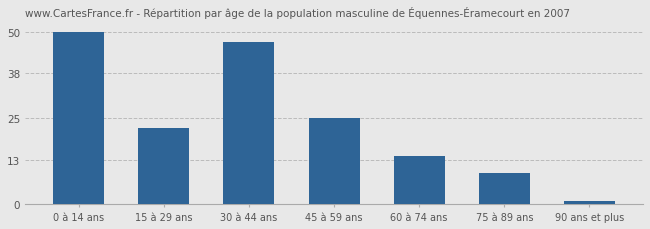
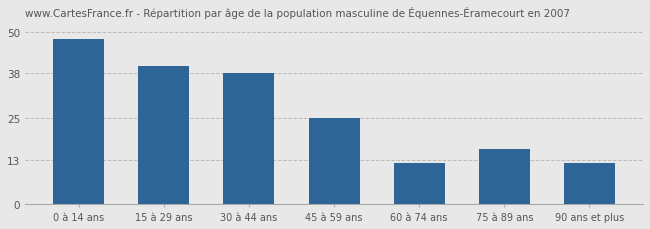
0 à 14 ans: 50 -> 48
15 à 29 ans: 22 -> 40
30 à 44 ans: 47 -> 38
60 à 74 ans: 14 -> 12
75 à 89 ans: 9 -> 16
90 ans et plus: 1 -> 12
